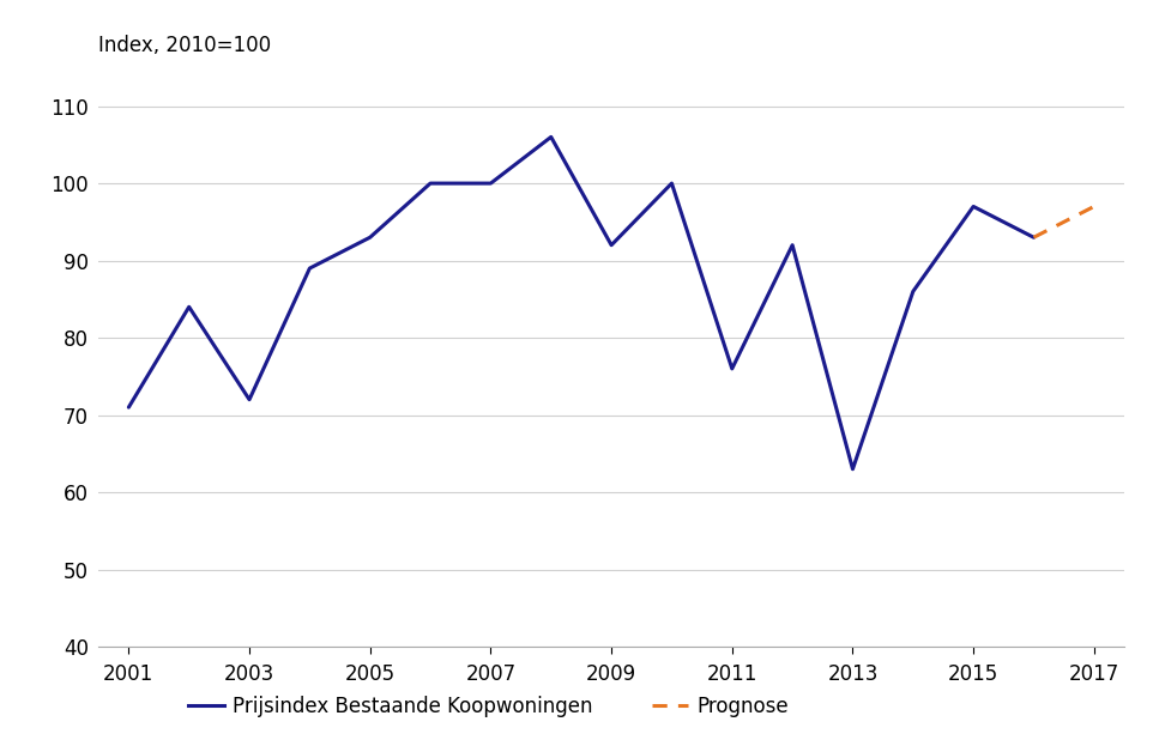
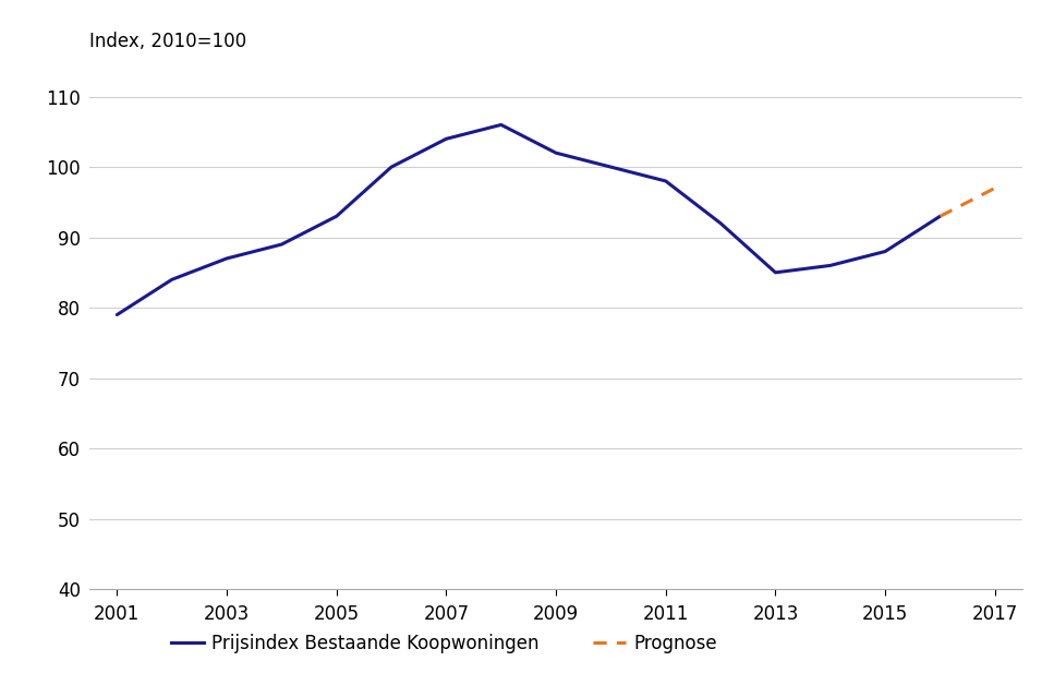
2001: 71 -> 79
2003: 72 -> 87
2007: 100 -> 104
2009: 92 -> 102
2011: 76 -> 98
2013: 63 -> 85
2015: 97 -> 88
